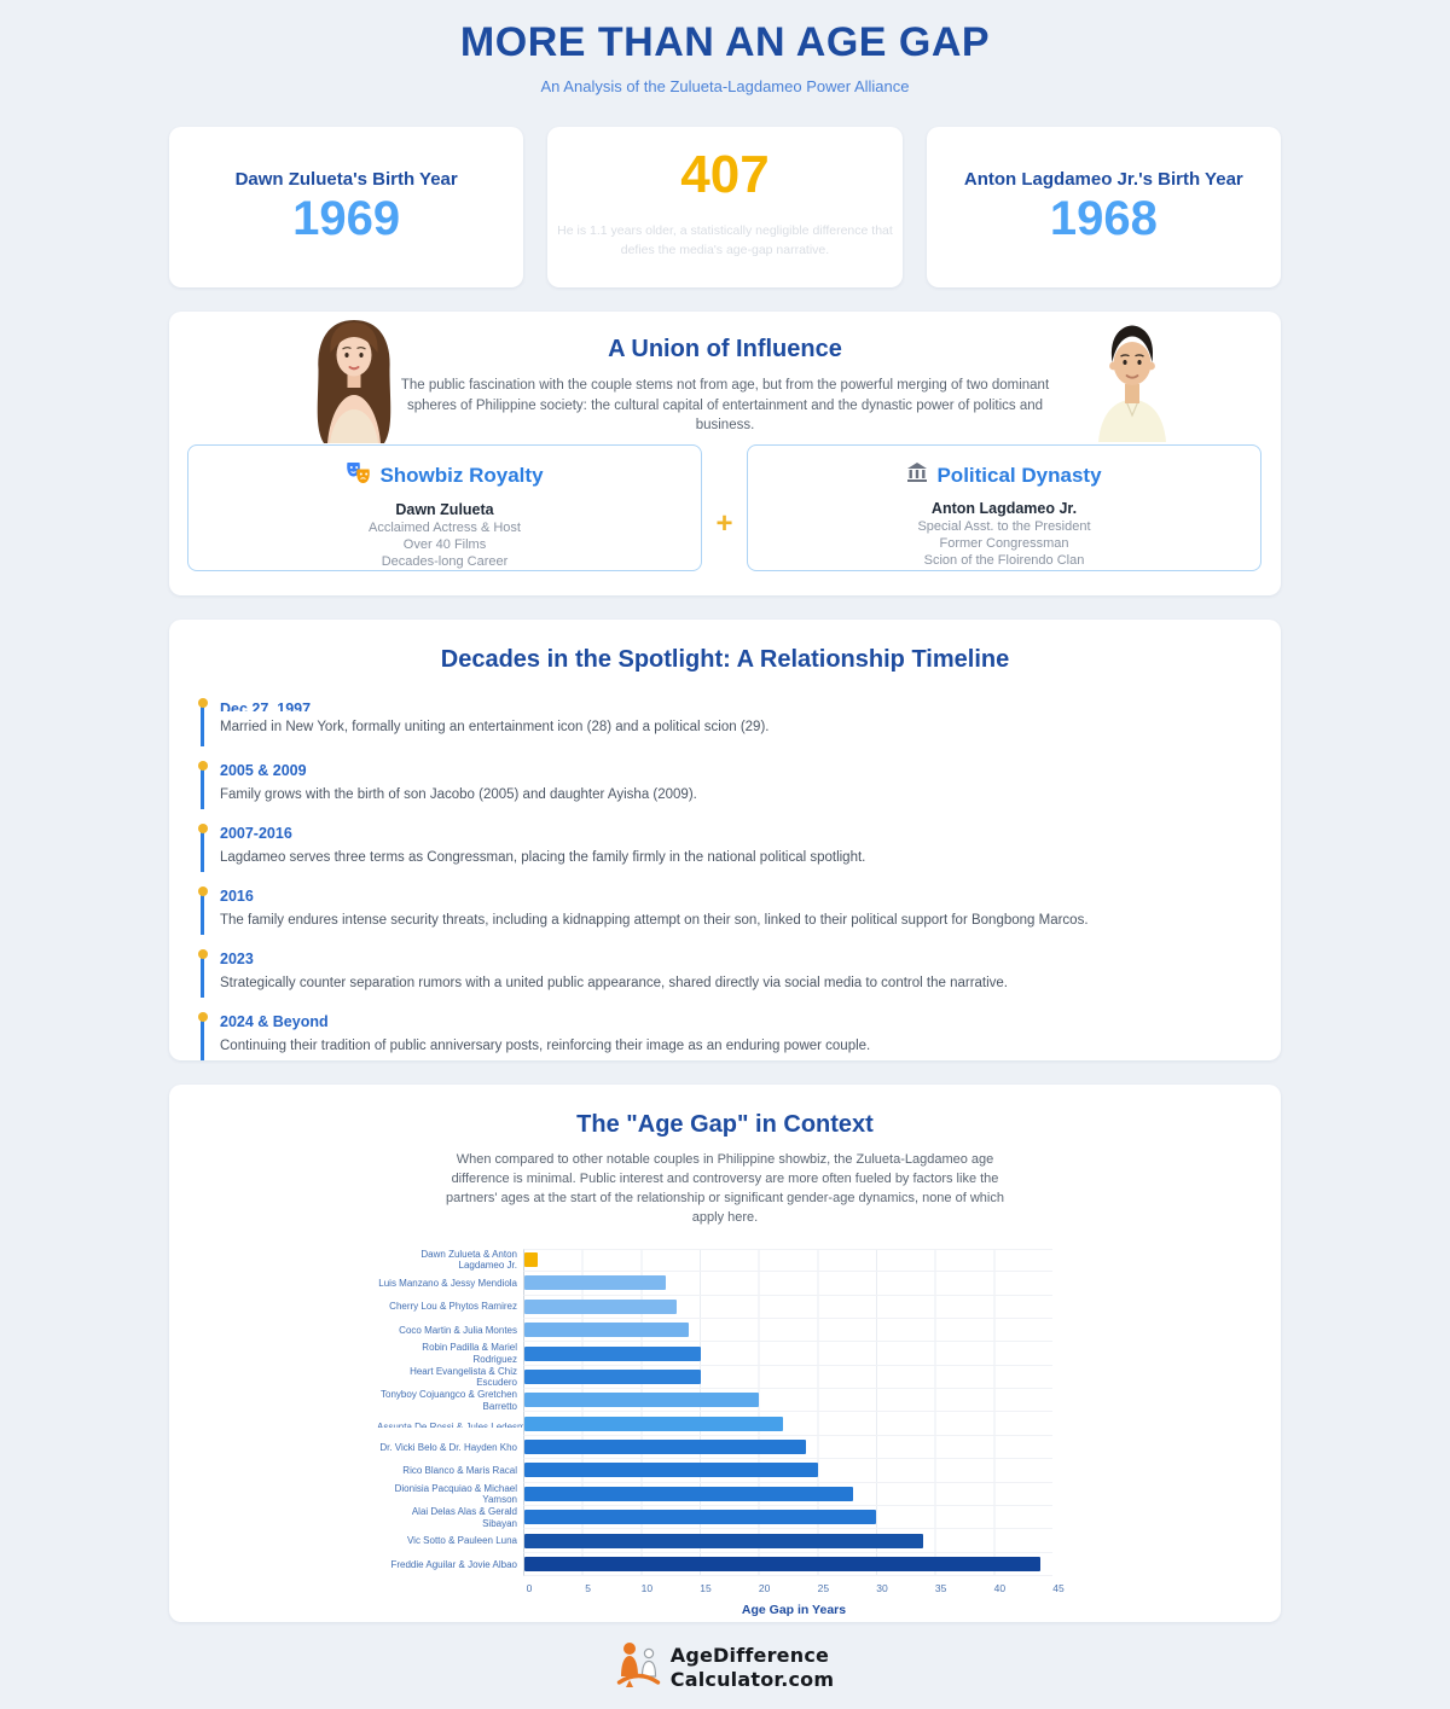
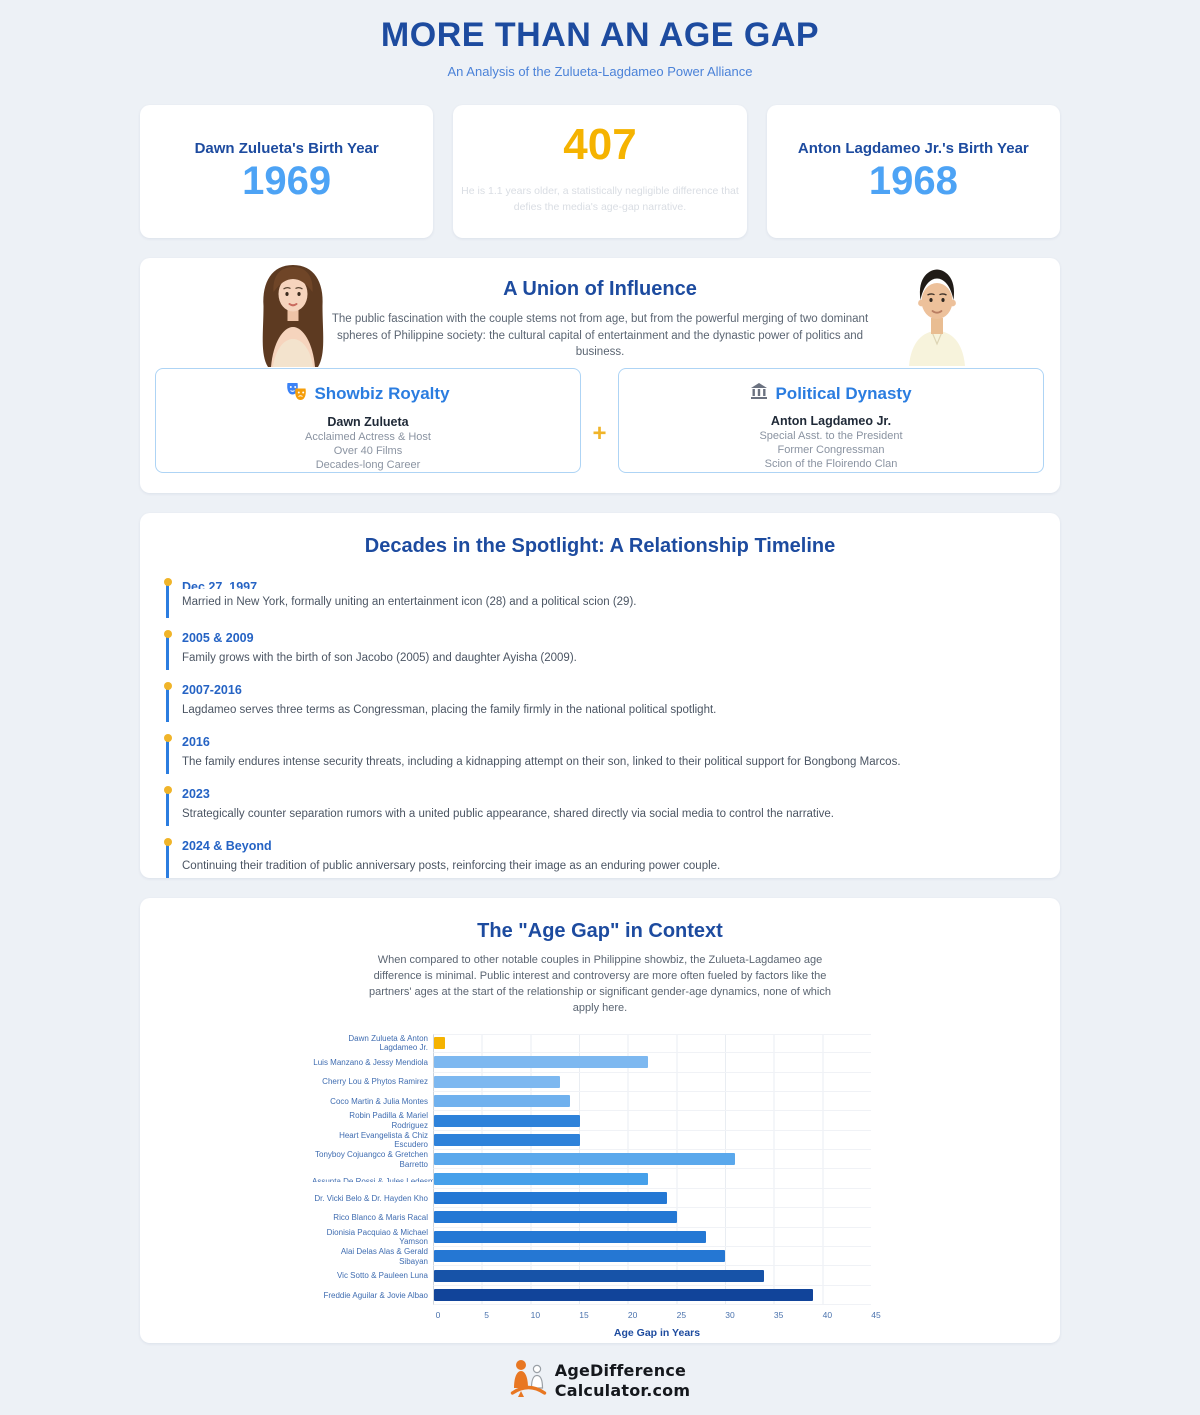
Luis Manzano & Jessy Mendiola: 12 -> 22
Tonyboy Cojuangco & Gretchen Barretto: 20 -> 31
Freddie Aguilar & Jovie Albao: 44 -> 39
